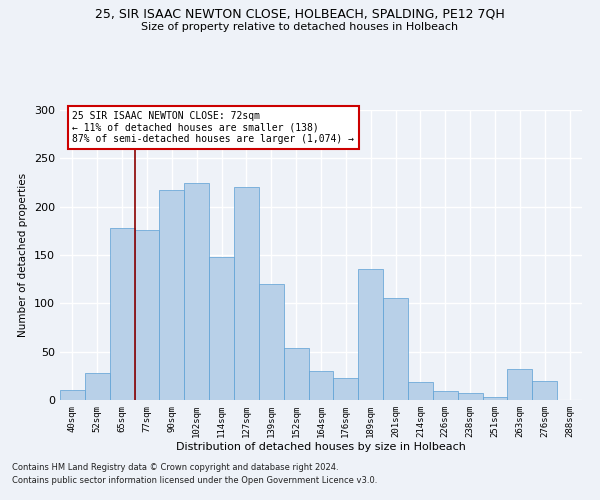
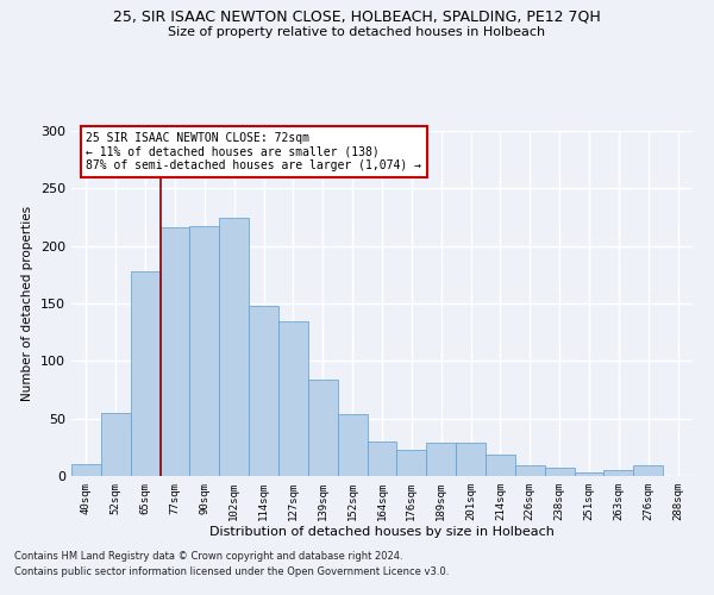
52sqm: 28 -> 55
77sqm: 176 -> 216
127sqm: 220 -> 135
139sqm: 120 -> 84
189sqm: 136 -> 29
201sqm: 106 -> 29
263sqm: 32 -> 5
276sqm: 20 -> 9
